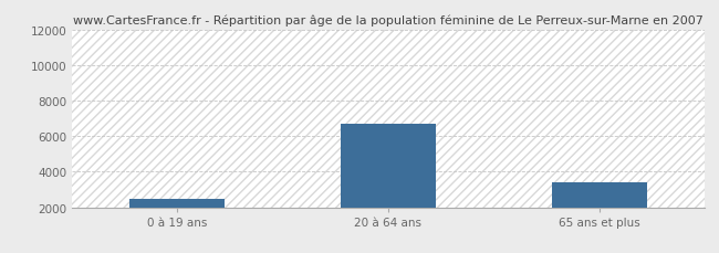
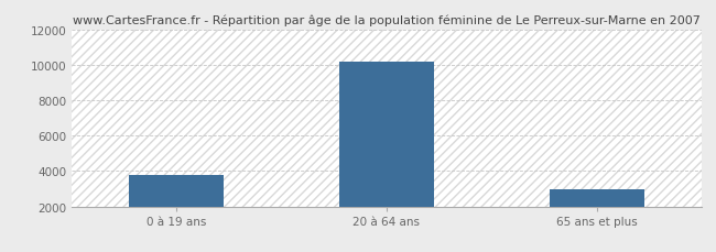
0 à 19 ans: 2500 -> 3800
20 à 64 ans: 6700 -> 10200
65 ans et plus: 3400 -> 3000
